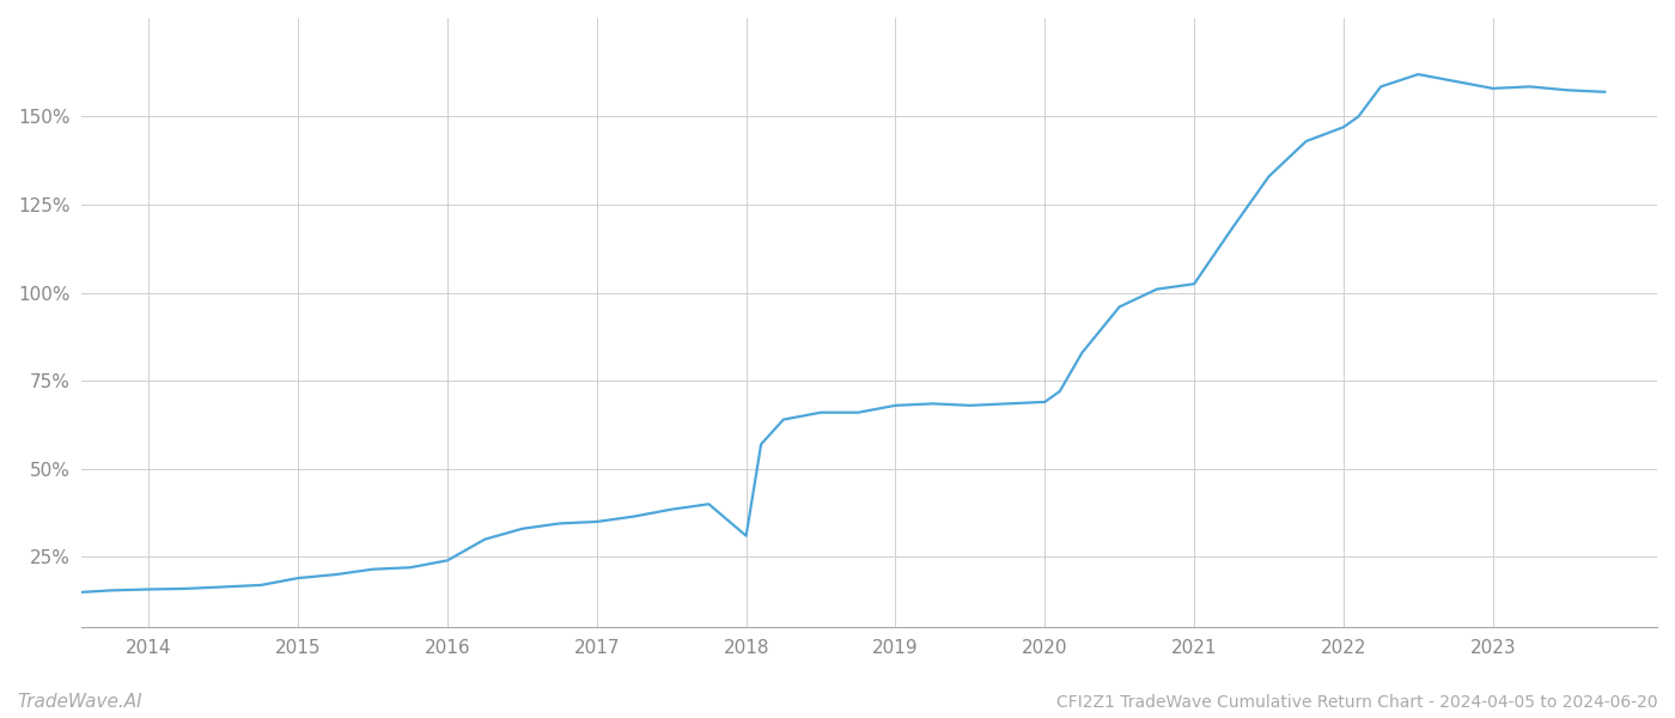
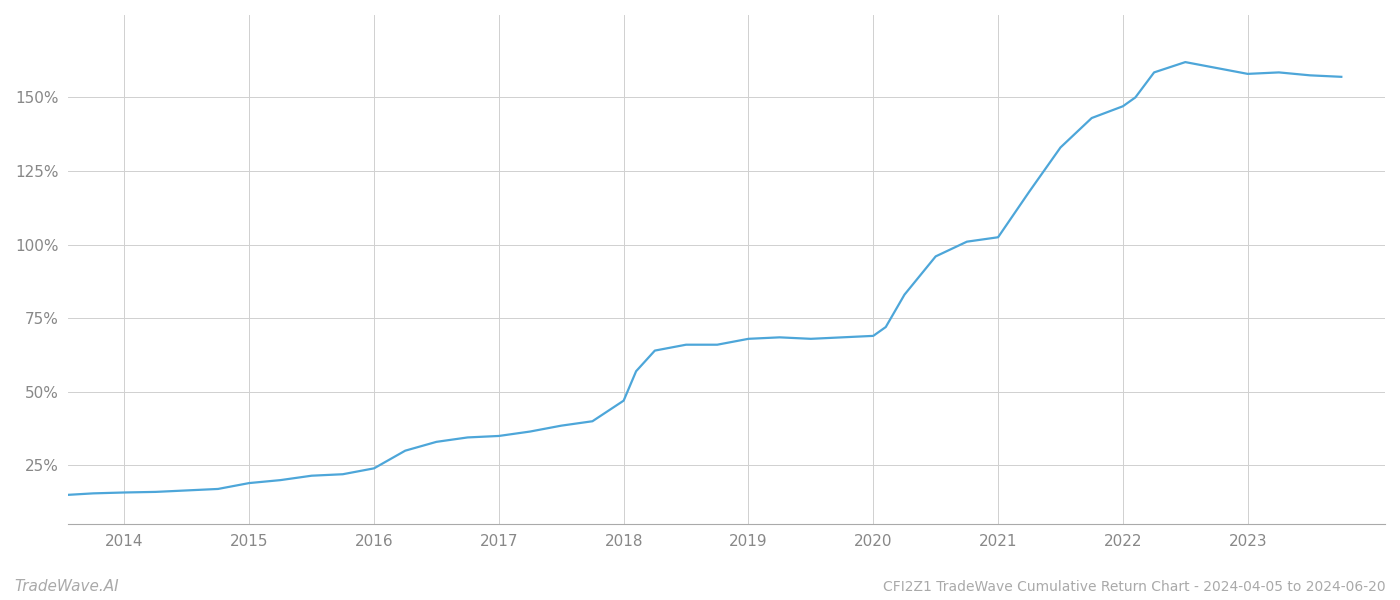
2018: 31.0% -> 47.0%
